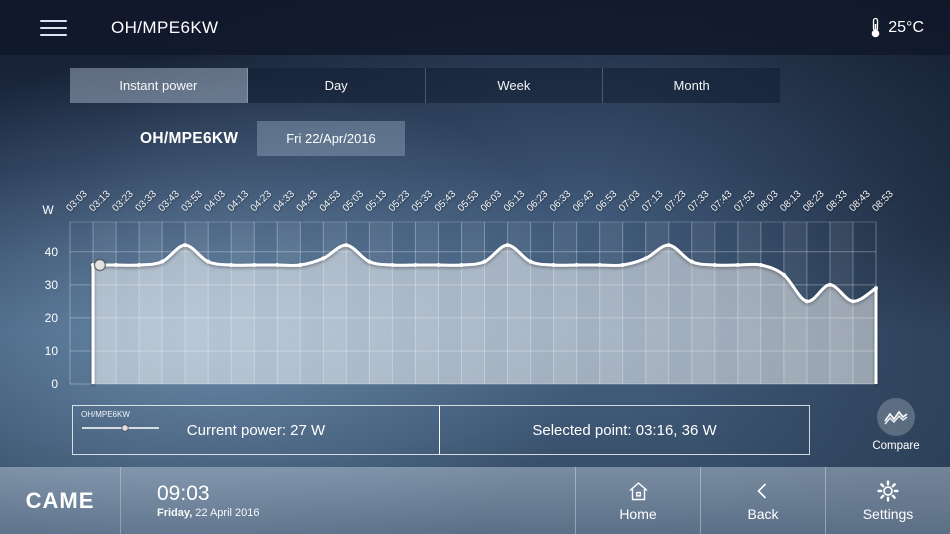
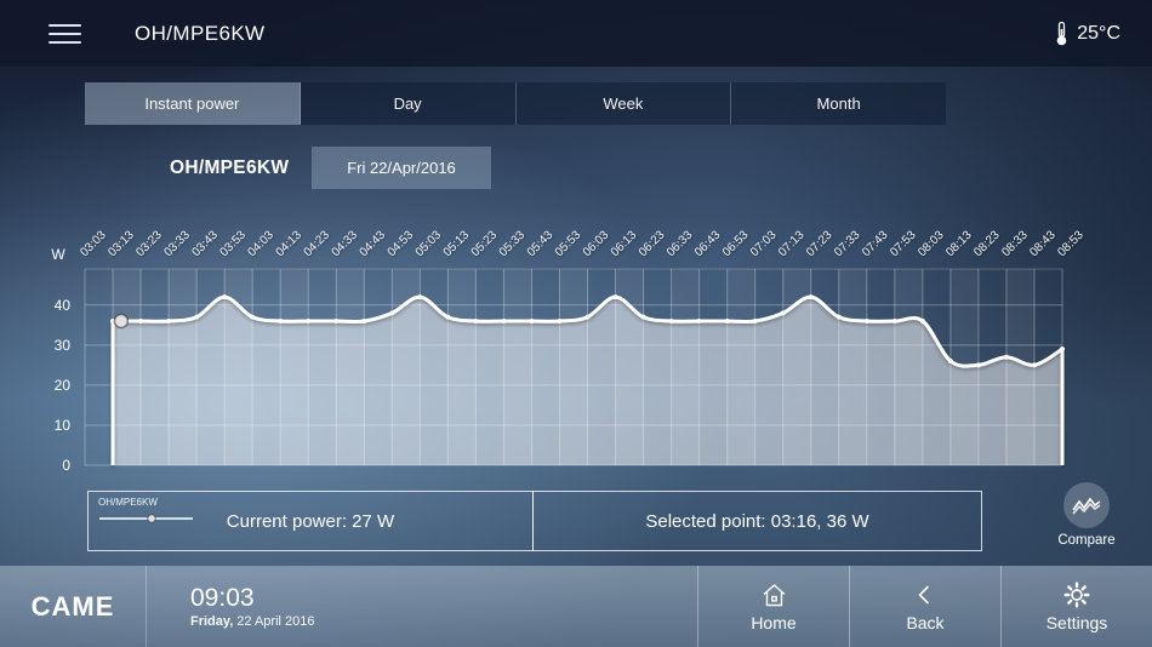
08:13: 33 -> 26
08:33: 30 -> 27
